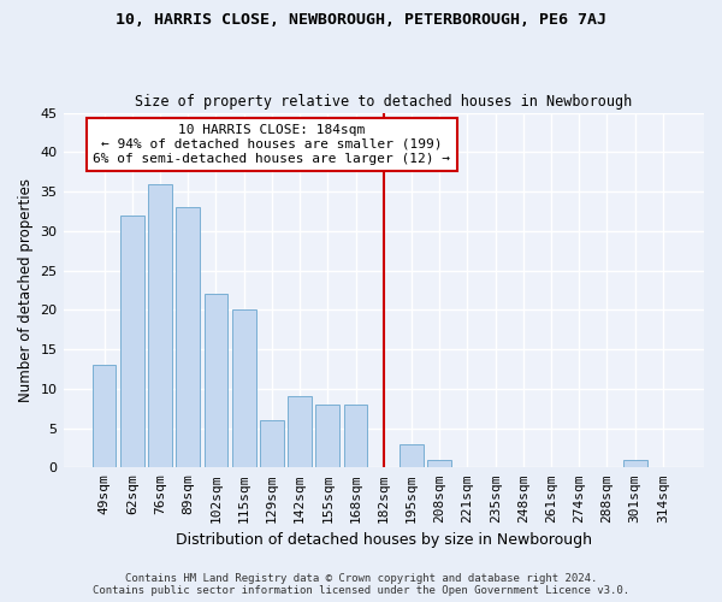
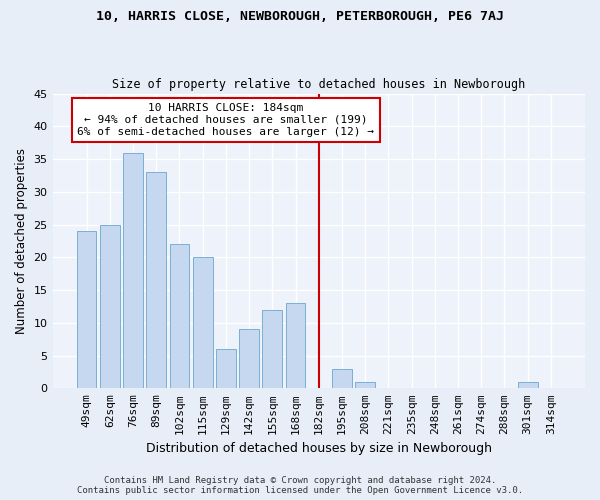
49sqm: 13 -> 24
62sqm: 32 -> 25
155sqm: 8 -> 12
168sqm: 8 -> 13
